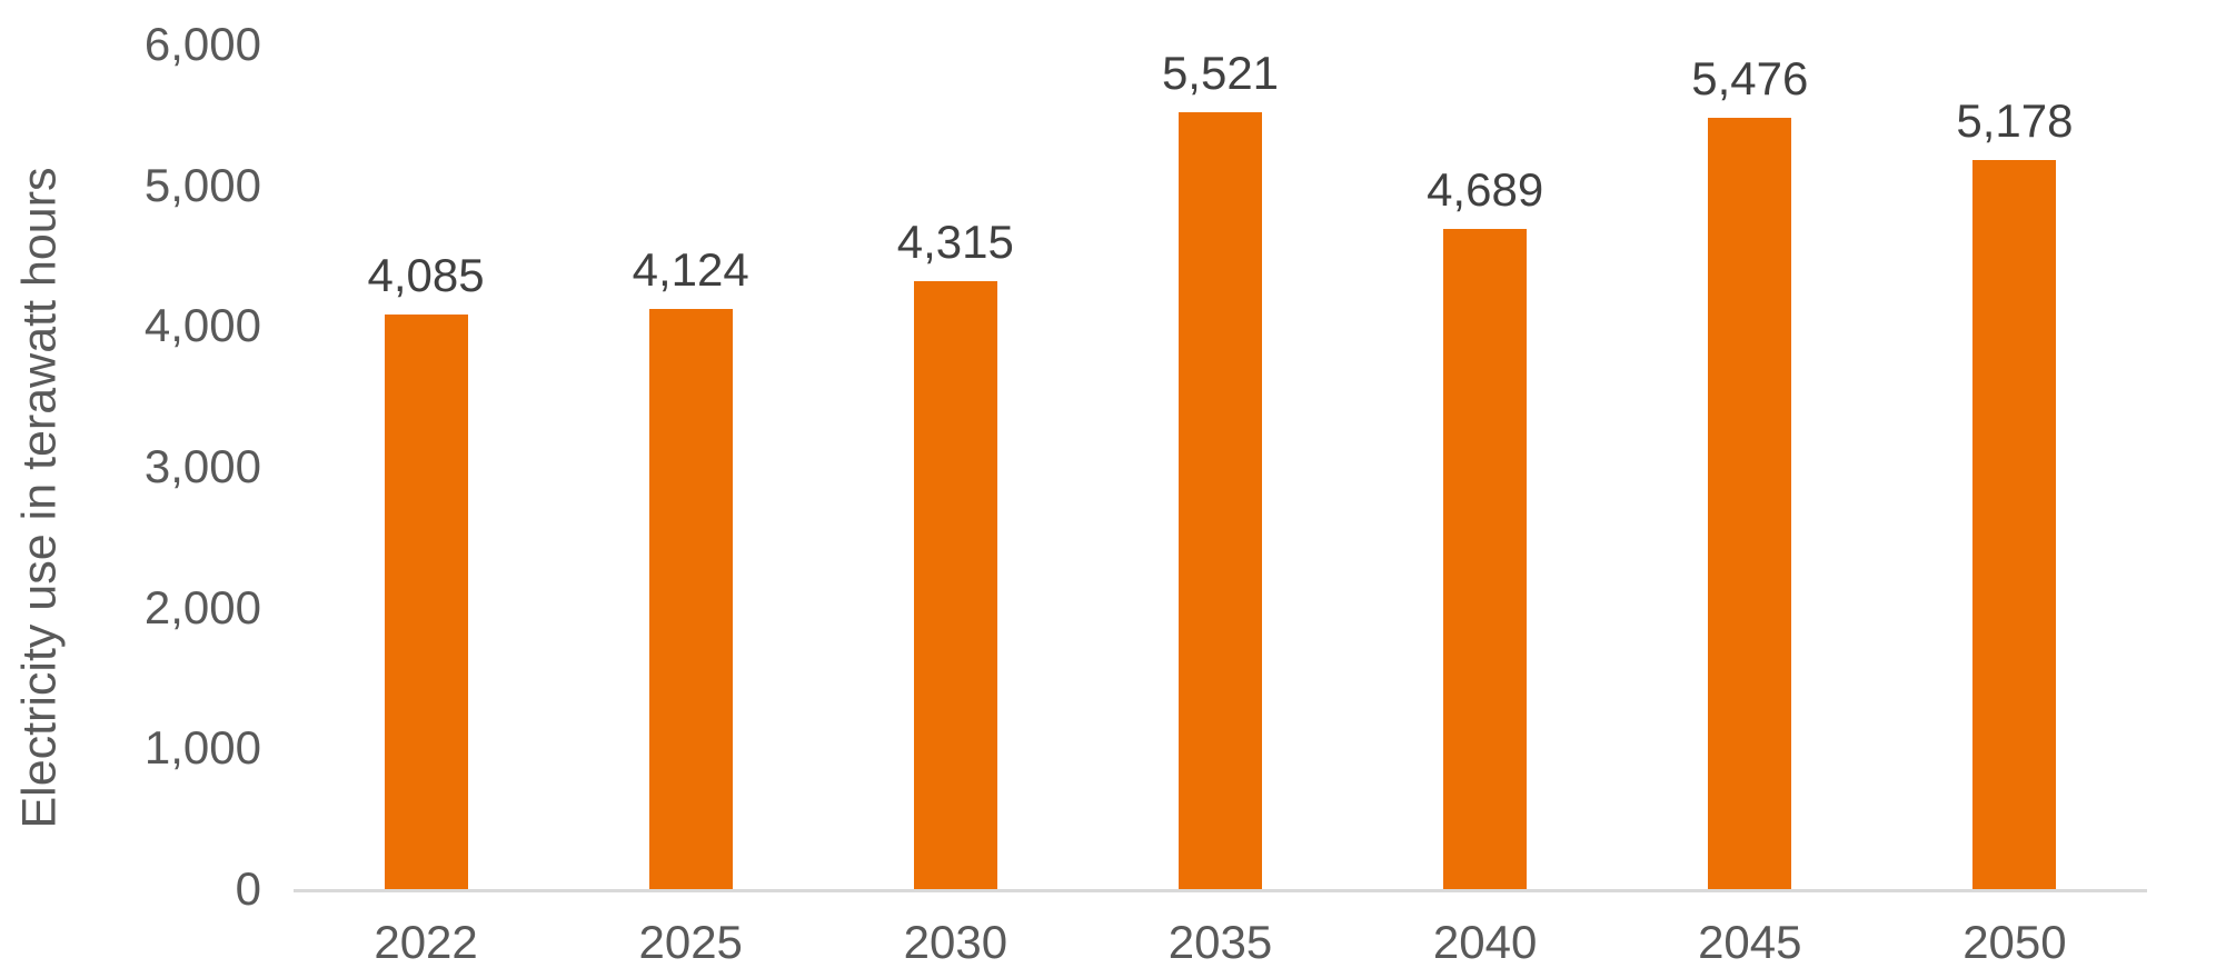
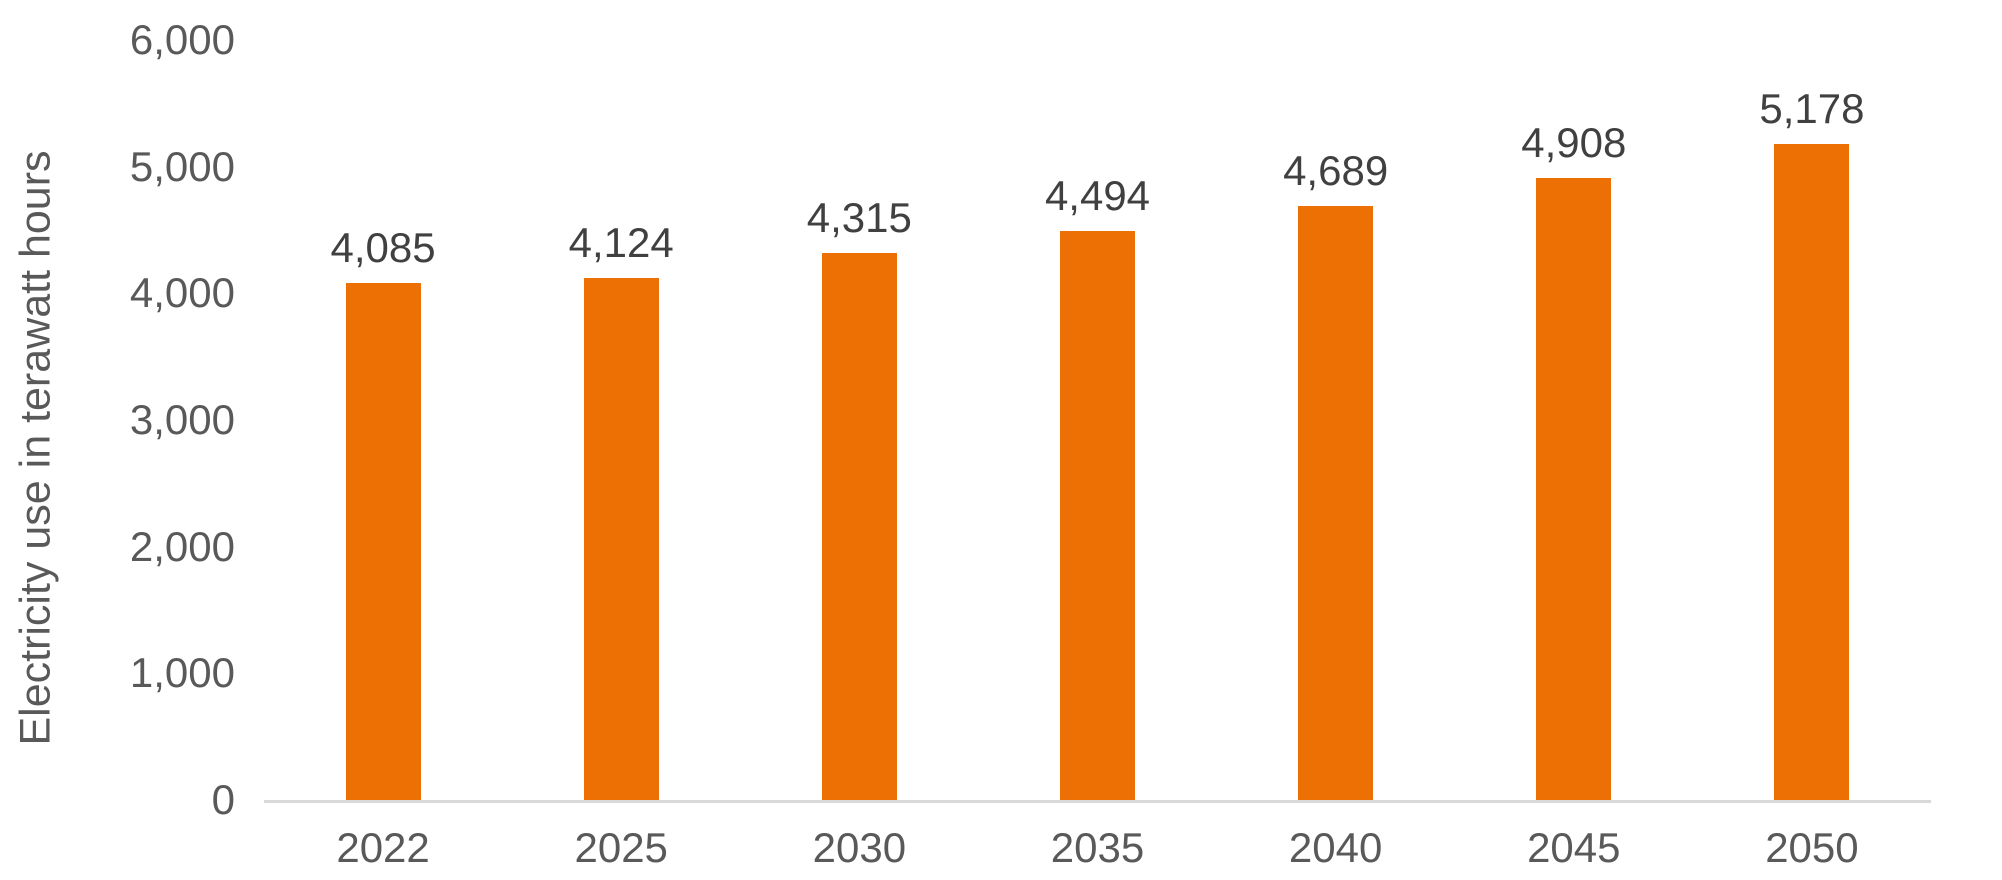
2035: 5,521 -> 4,494
2045: 5,476 -> 4,908
